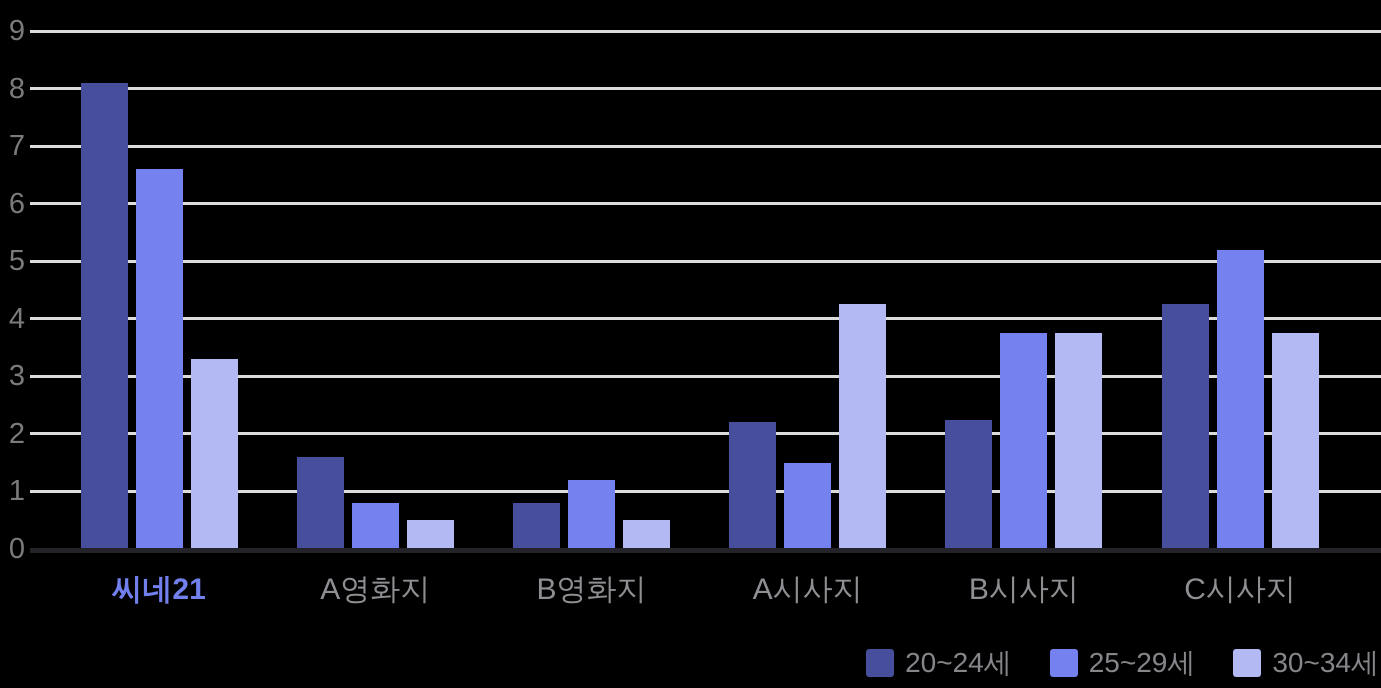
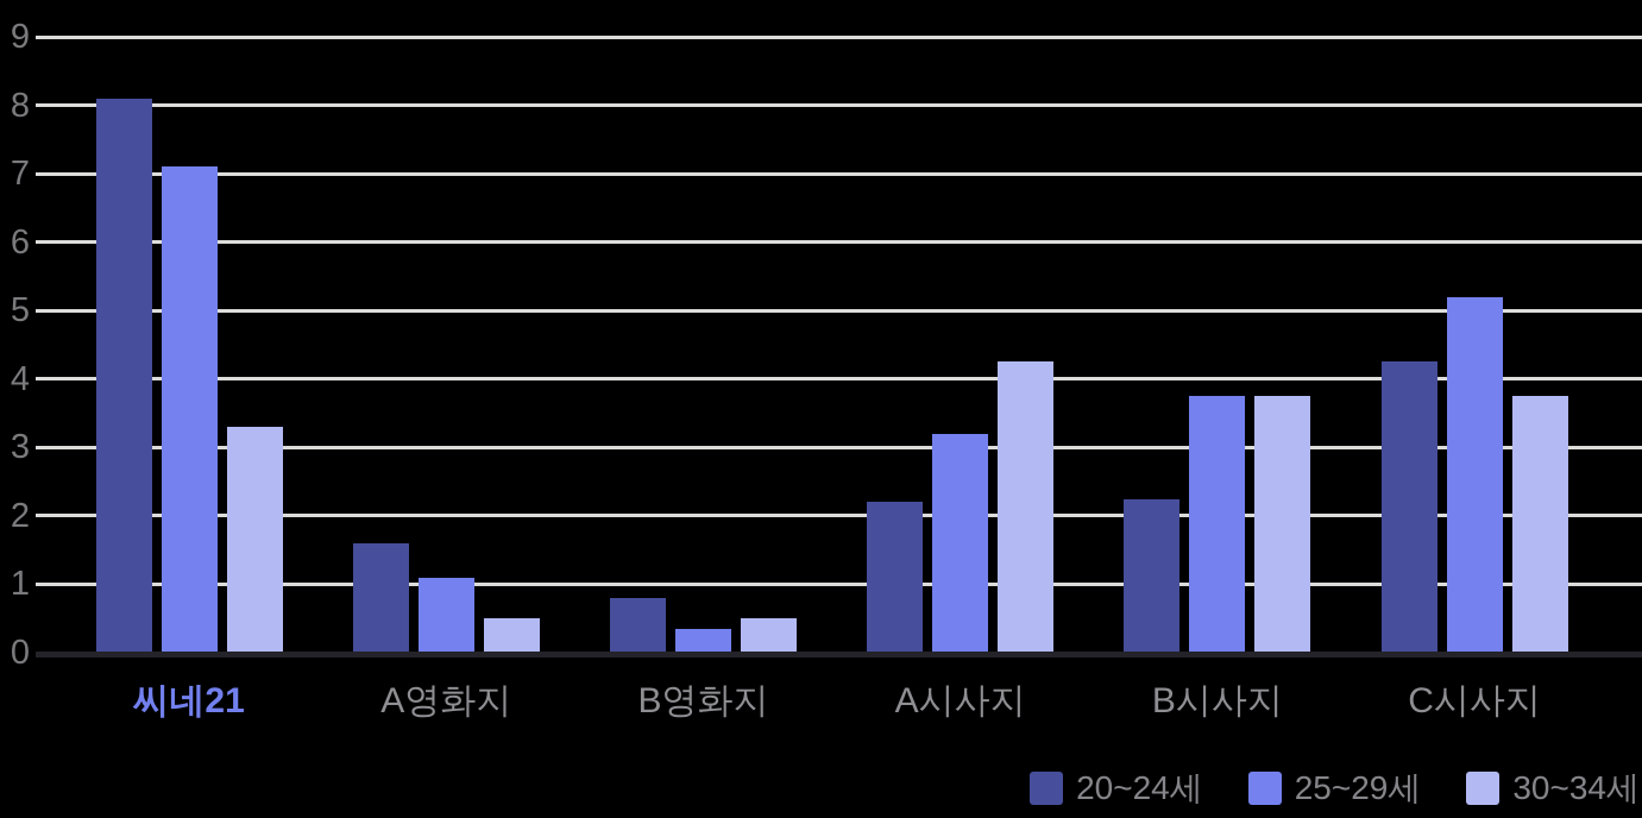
25~29세/씨네21: 6.6 -> 7.1
25~29세/A영화지: 0.8 -> 1.1
25~29세/B영화지: 1.2 -> 0.3
25~29세/A시사지: 1.5 -> 3.2
